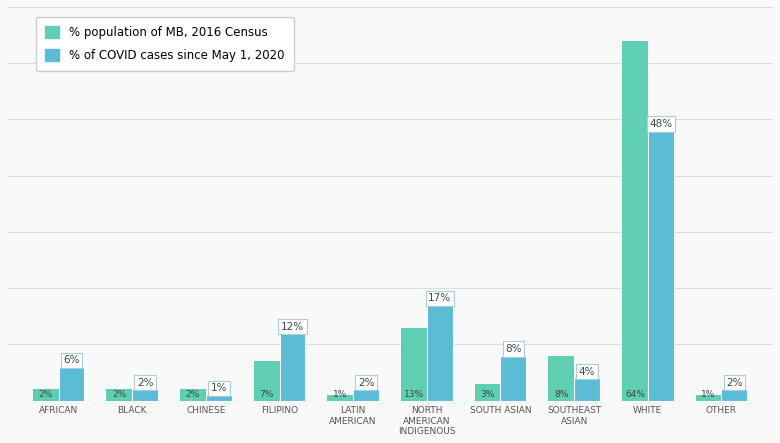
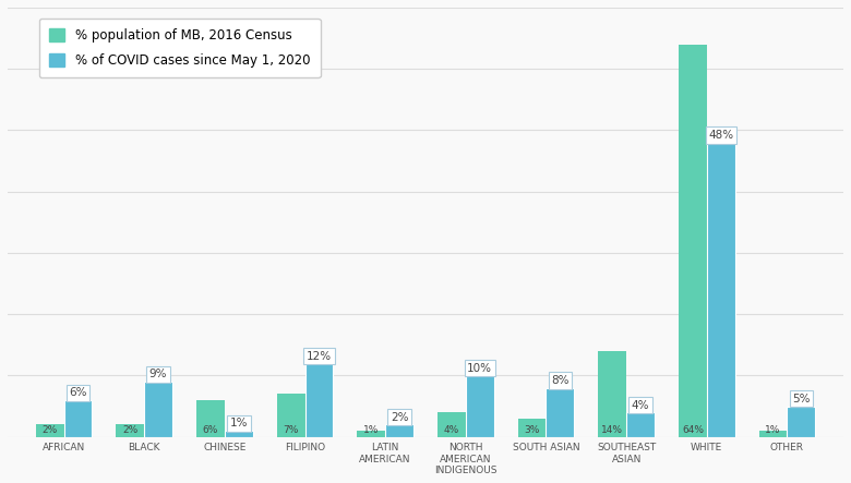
% of COVID cases since May 1, 2020/BLACK: 2% -> 9%
% population of MB, 2016 Census/CHINESE: 2% -> 6%
% population of MB, 2016 Census/NORTH AMERICAN INDIGENOUS: 13% -> 4%
% of COVID cases since May 1, 2020/NORTH AMERICAN INDIGENOUS: 17% -> 10%
% population of MB, 2016 Census/SOUTHEAST ASIAN: 8% -> 14%
% of COVID cases since May 1, 2020/OTHER: 2% -> 5%
